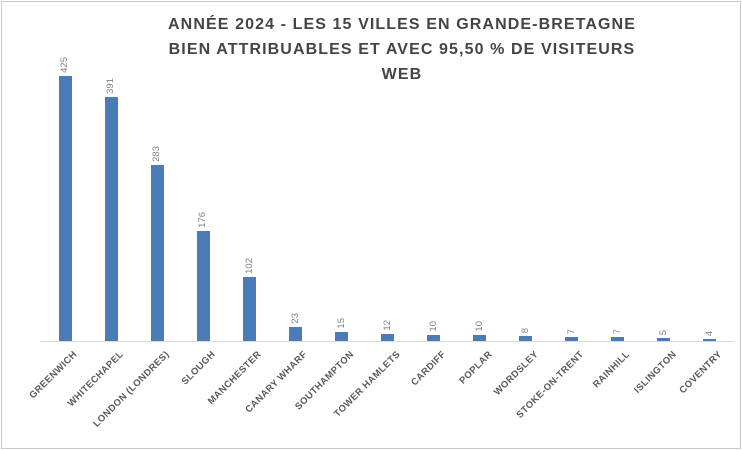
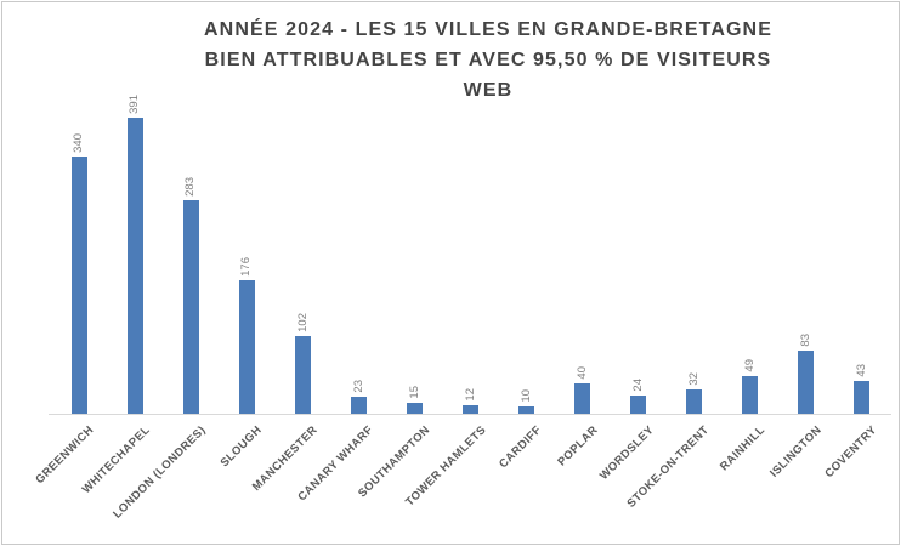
GREENWICH: 425 -> 340
POPLAR: 10 -> 40
WORDSLEY: 8 -> 24
STOKE-ON-TRENT: 7 -> 32
RAINHILL: 7 -> 49
ISLINGTON: 5 -> 83
COVENTRY: 4 -> 43
